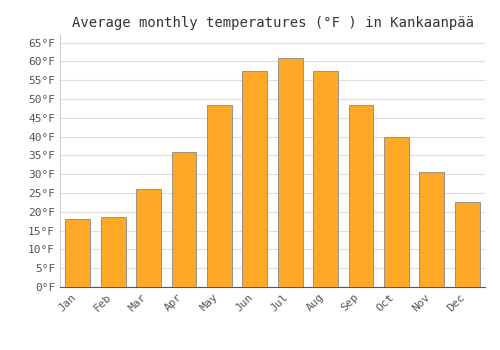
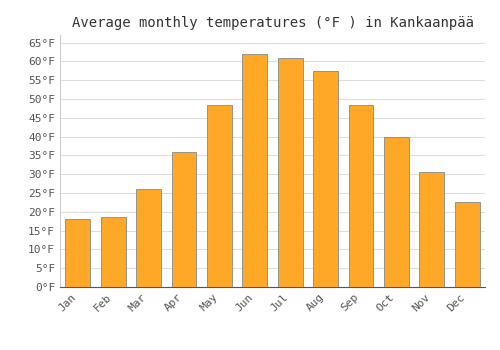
Jun: 57.5°F -> 62.0°F
